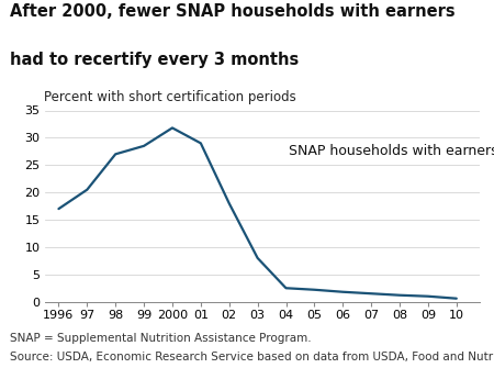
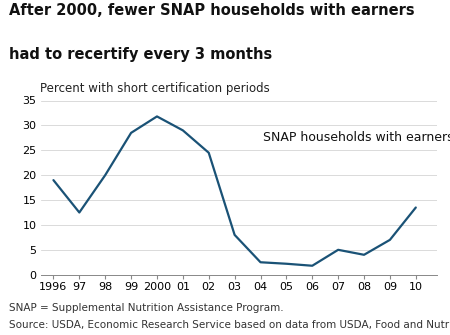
1996: 17.0 -> 19.0
97: 20.5 -> 12.5
98: 27.0 -> 20.0
02: 18.0 -> 24.5
07: 1.5 -> 5.0
08: 1.2 -> 4.0
09: 1.0 -> 7.0
10: 0.6 -> 13.5
